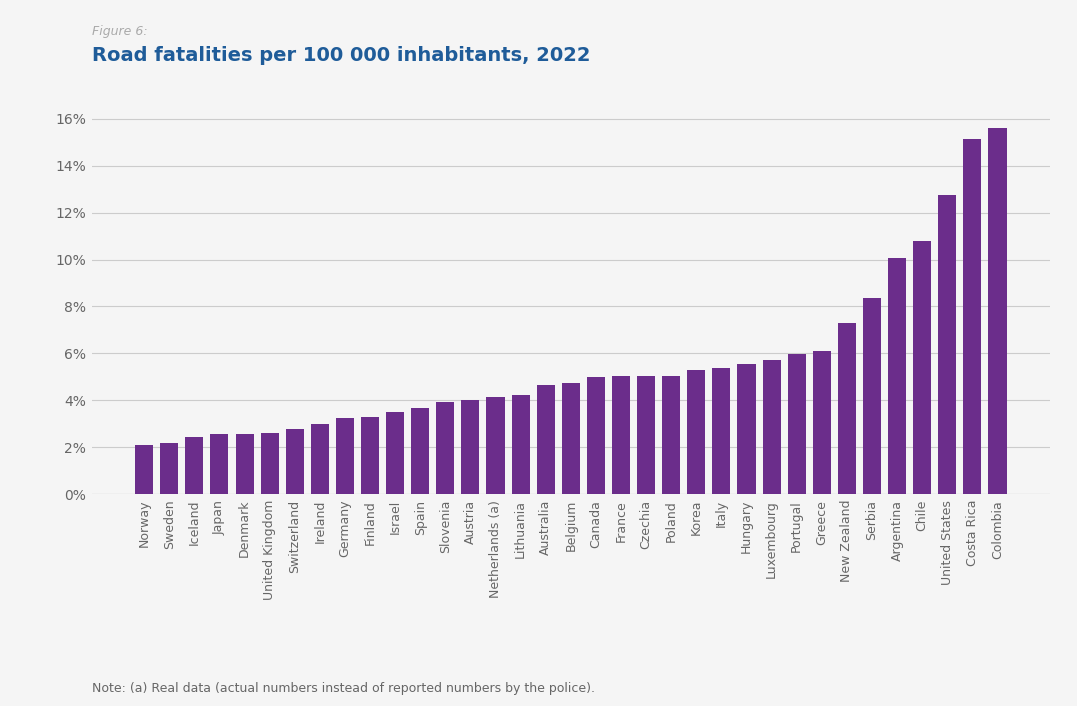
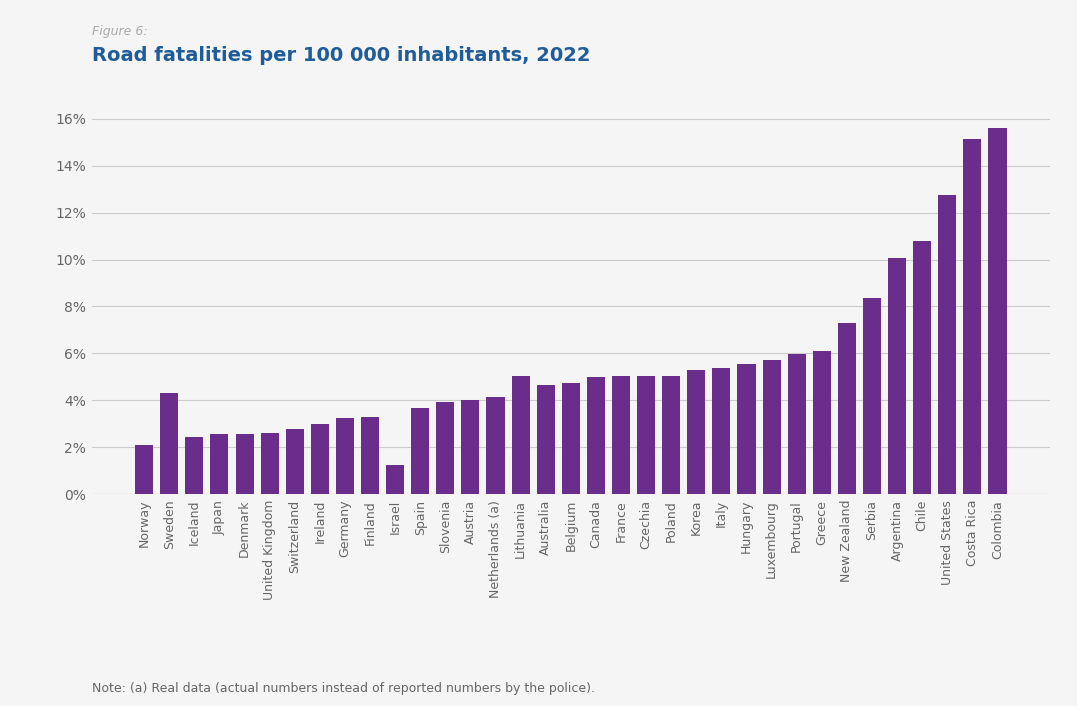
Sweden: 2.17% -> 4.30%
Israel: 3.52% -> 1.25%
Lithuania: 4.24% -> 5.05%
